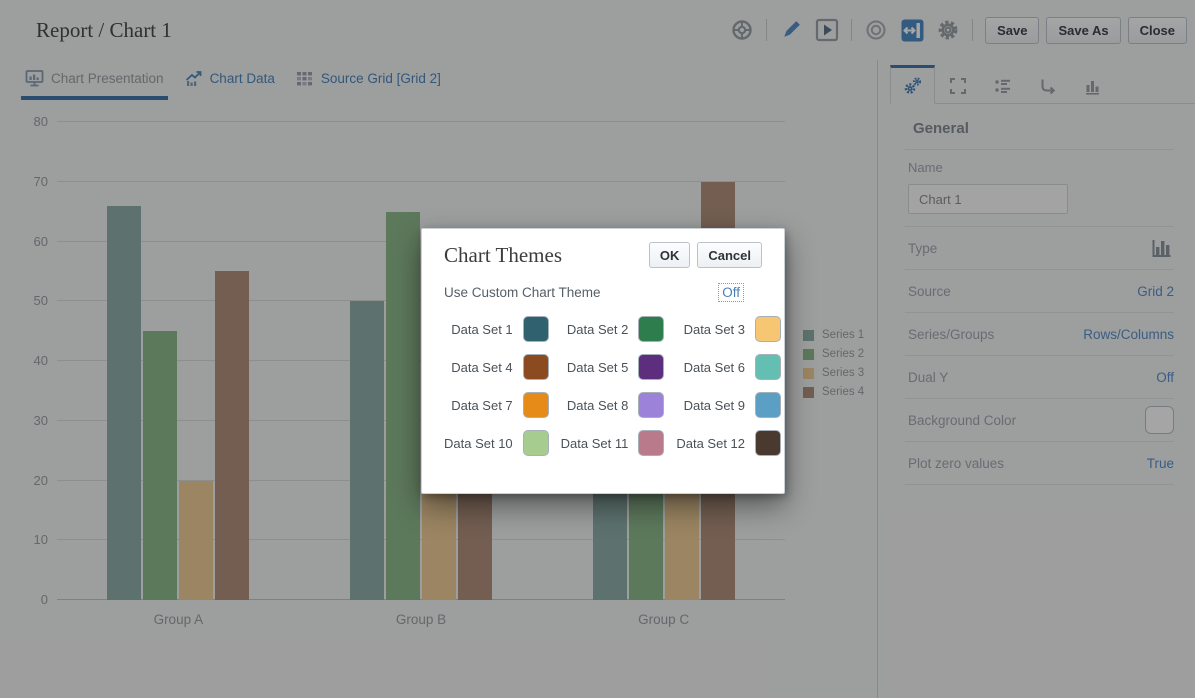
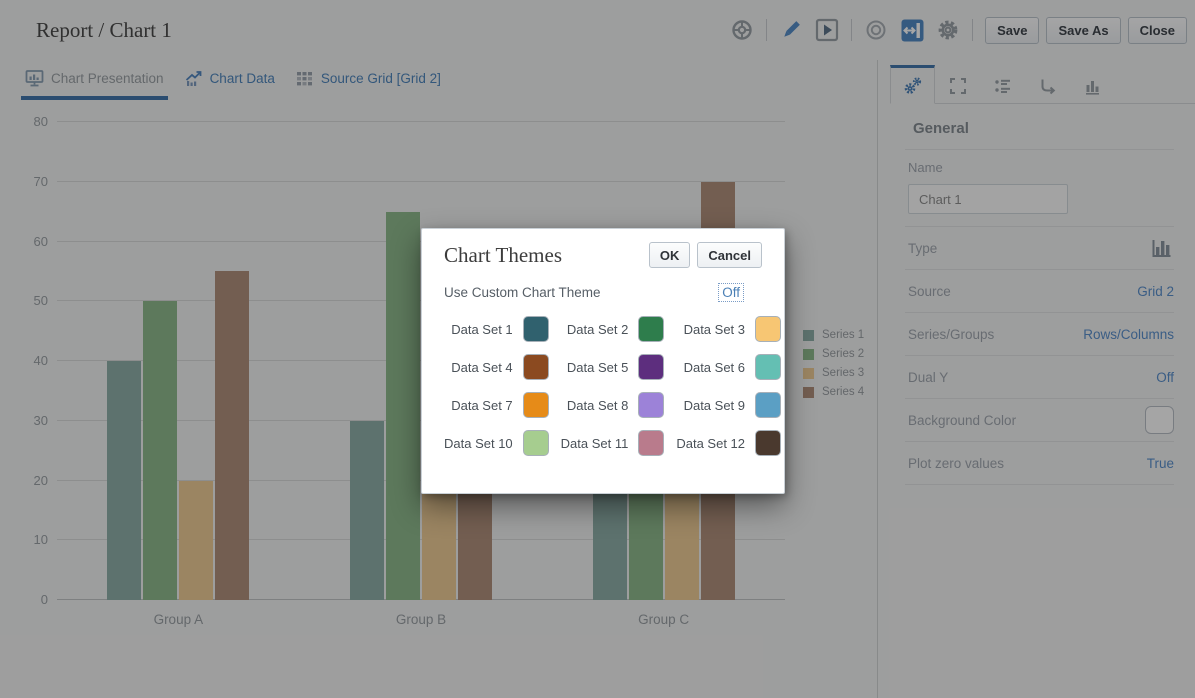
Series 1/Group A: 66 -> 40
Series 2/Group A: 45 -> 50
Series 1/Group B: 50 -> 30
